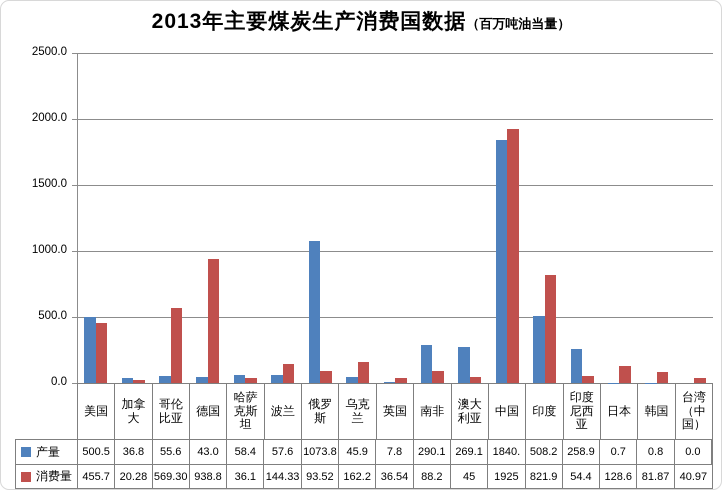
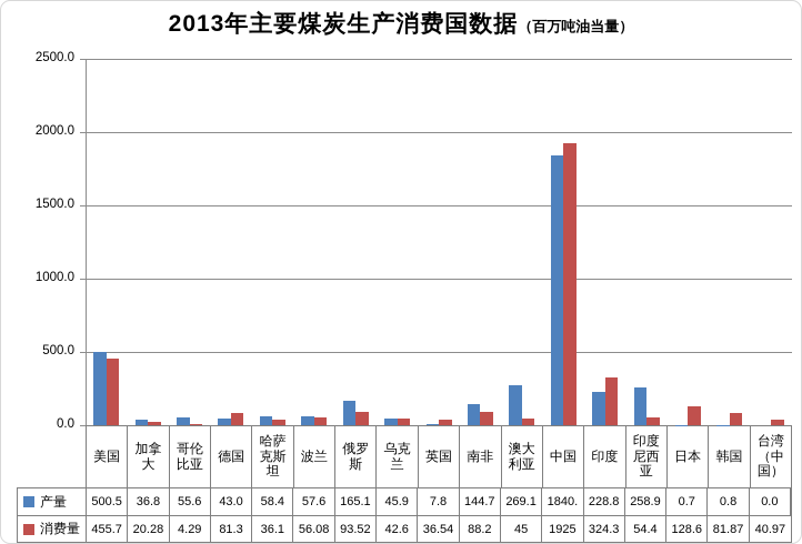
消费量/哥伦比亚: 569.30 -> 4.29
消费量/德国: 938.8 -> 81.3
消费量/波兰: 144.33 -> 56.08
产量/俄罗斯: 1073.8 -> 165.1
消费量/乌克兰: 162.2 -> 42.6
产量/南非: 290.1 -> 144.7
产量/印度: 508.2 -> 228.8
消费量/印度: 821.9 -> 324.3
